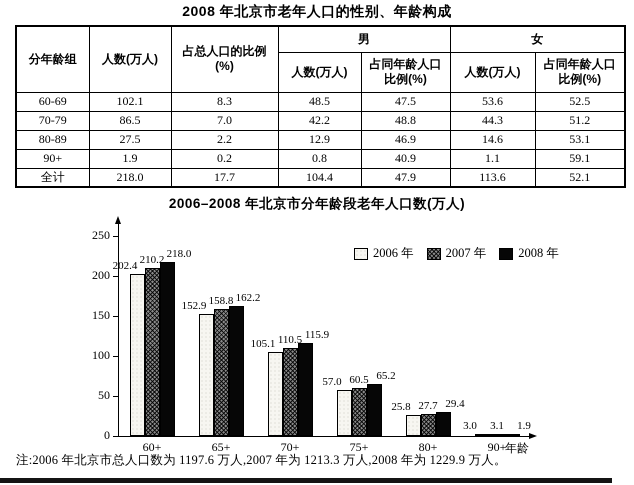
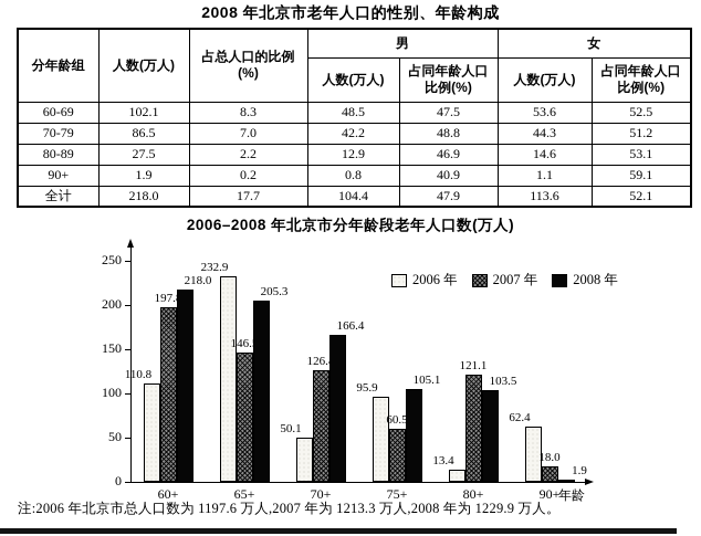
2006 年/60+: 202.4 -> 110.8
2007 年/60+: 210.2 -> 197.8
2006 年/65+: 152.9 -> 232.9
2007 年/65+: 158.8 -> 146.5
2008 年/65+: 162.2 -> 205.3
2006 年/70+: 105.1 -> 50.1
2007 年/70+: 110.5 -> 126.4
2008 年/70+: 115.9 -> 166.4
2006 年/75+: 57.0 -> 95.9
2008 年/75+: 65.2 -> 105.1
2006 年/80+: 25.8 -> 13.4
2007 年/80+: 27.7 -> 121.1
2008 年/80+: 29.4 -> 103.5
2006 年/90+: 3.0 -> 62.4
2007 年/90+: 3.1 -> 18.0
